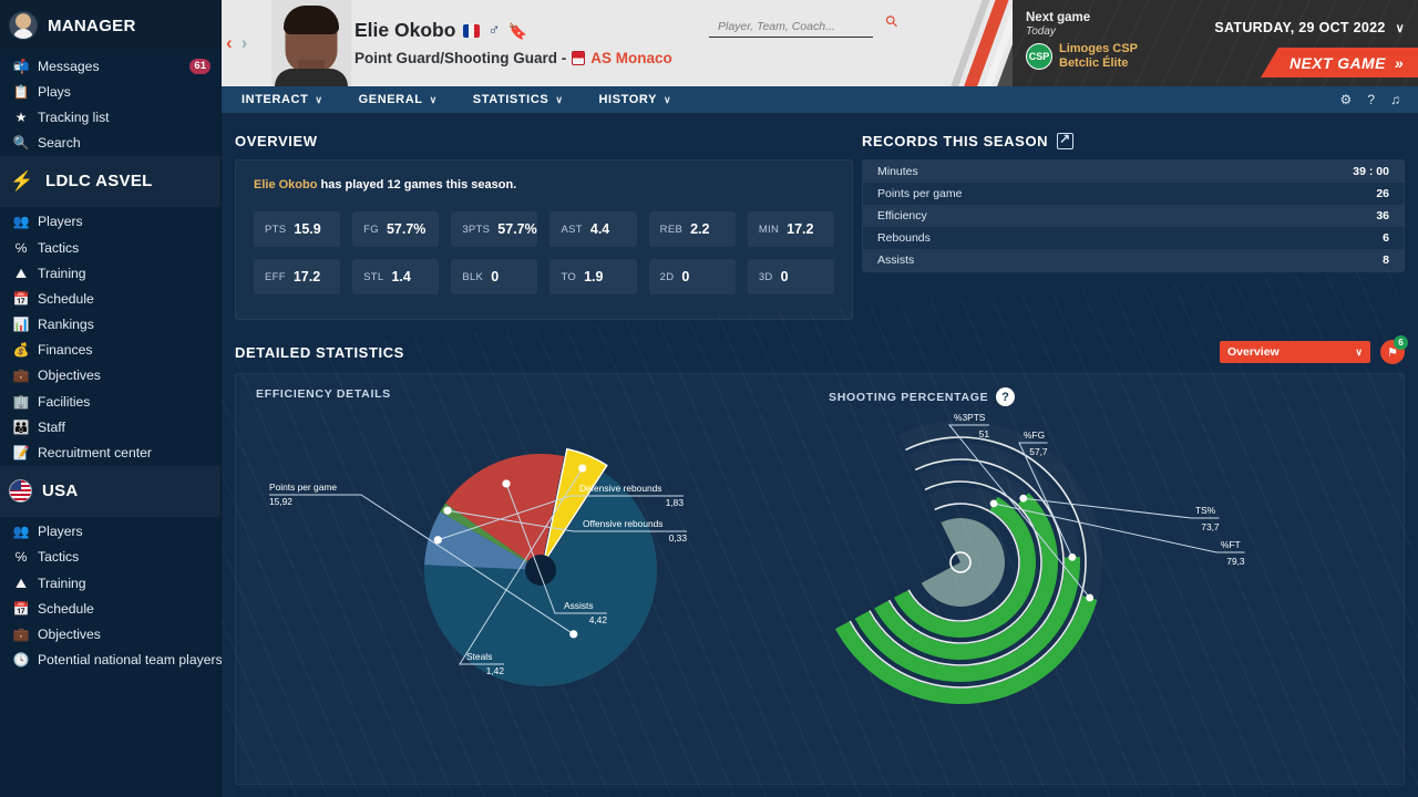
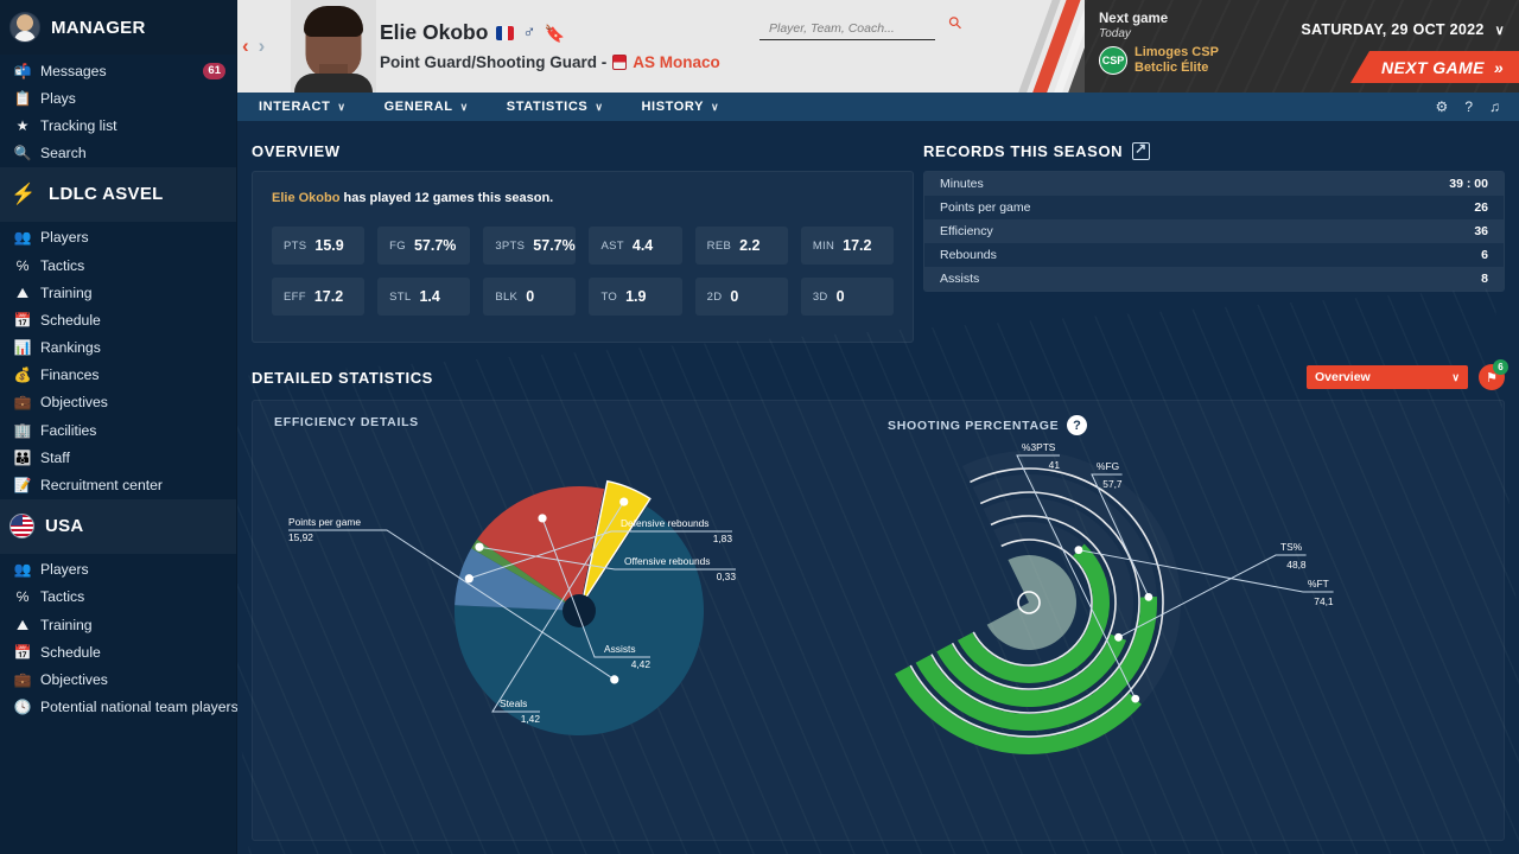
SHOOTING PERCENTAGE/%3PTS: 51 -> 41
SHOOTING PERCENTAGE/TS%: 73,7 -> 48,8
SHOOTING PERCENTAGE/%FT: 79,3 -> 74,1
